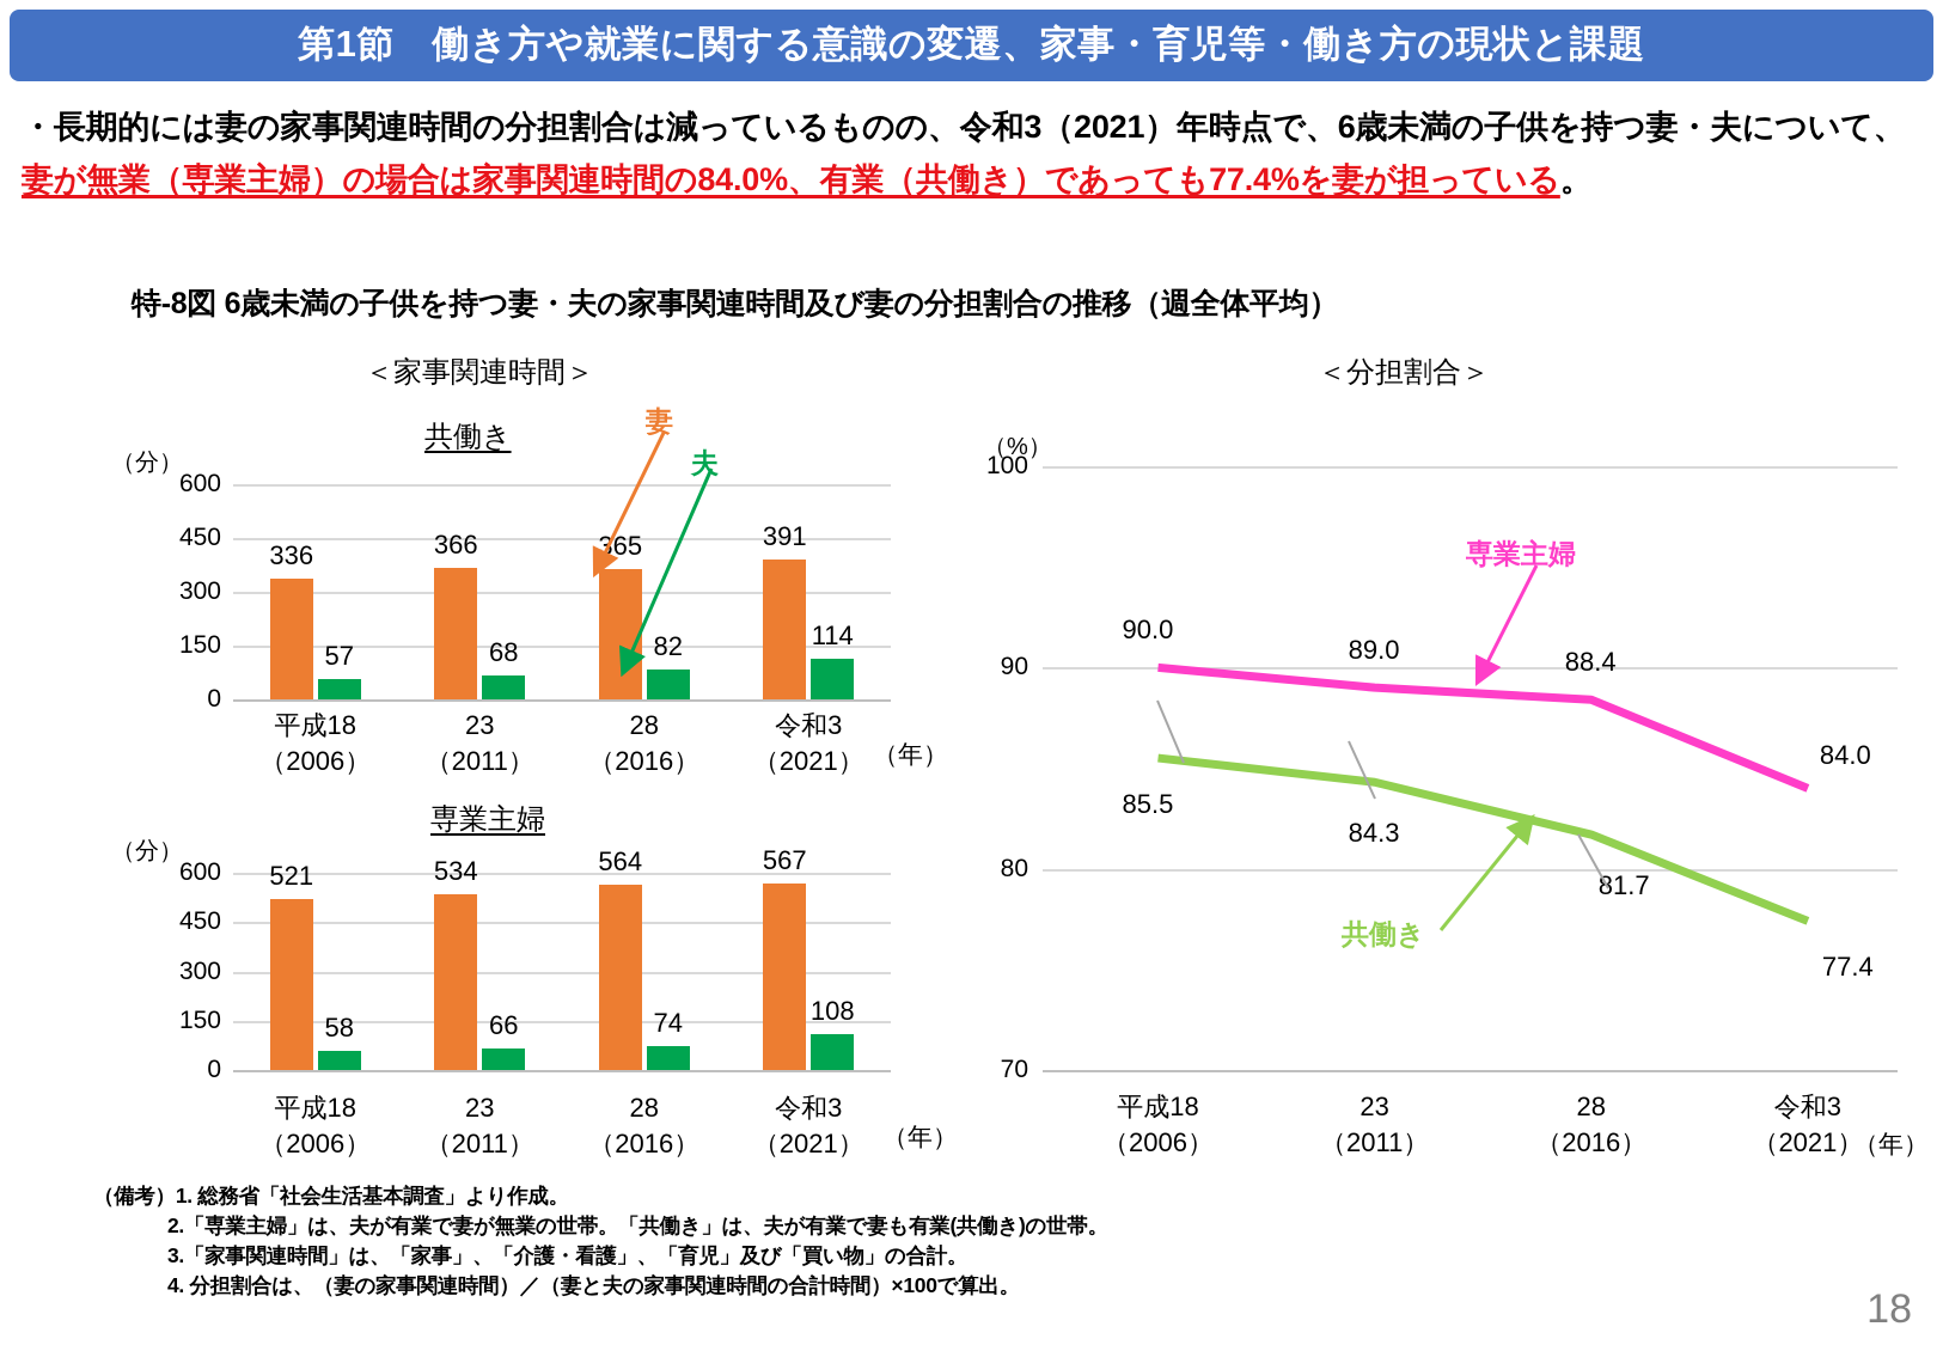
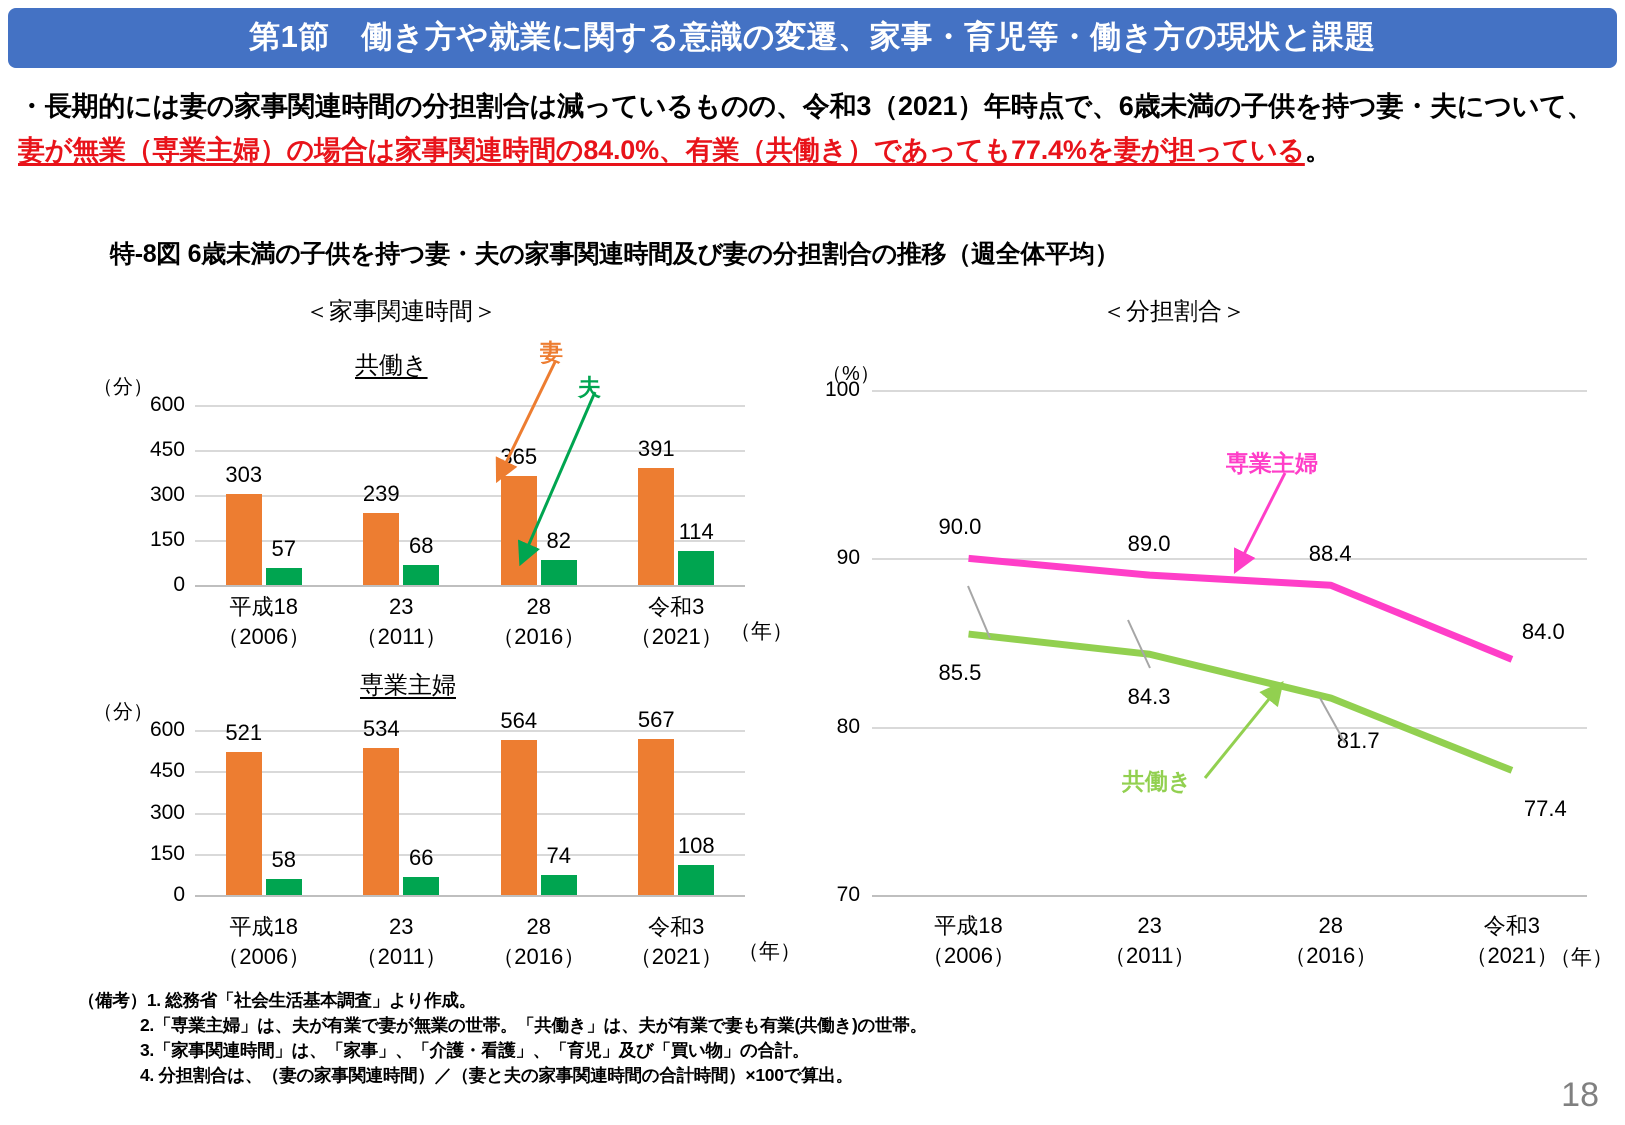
共働き/妻/平成18: 336 -> 303
共働き/妻/23: 366 -> 239
